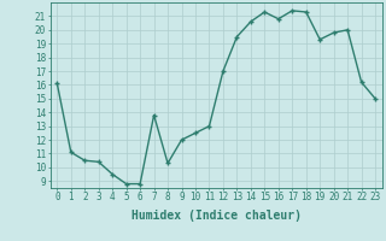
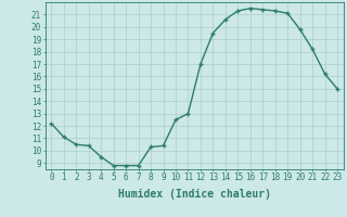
0: 16.1 -> 12.2
7: 13.8 -> 8.8
9: 12.0 -> 10.4
16: 20.8 -> 21.5
19: 19.3 -> 21.1
21: 20.0 -> 18.2
